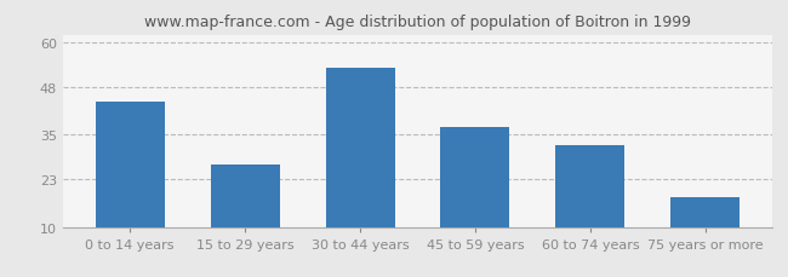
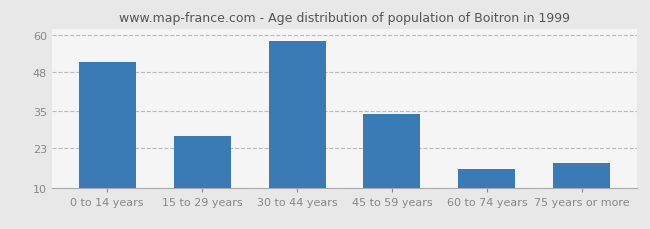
0 to 14 years: 44 -> 51
30 to 44 years: 53 -> 58
45 to 59 years: 37 -> 34
60 to 74 years: 32 -> 16
